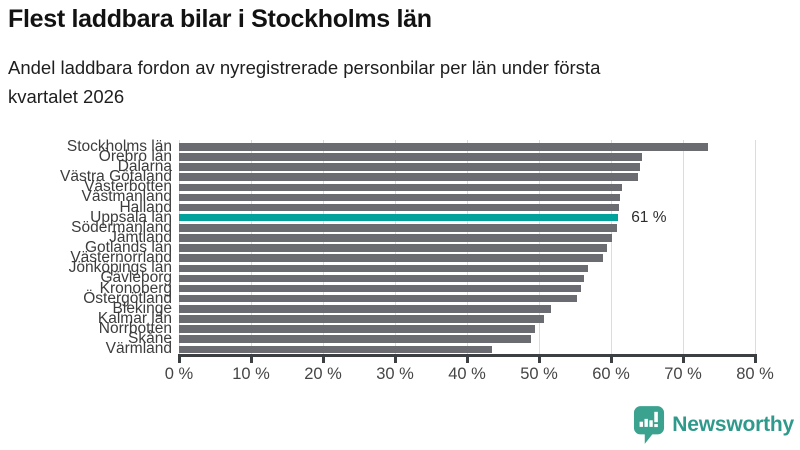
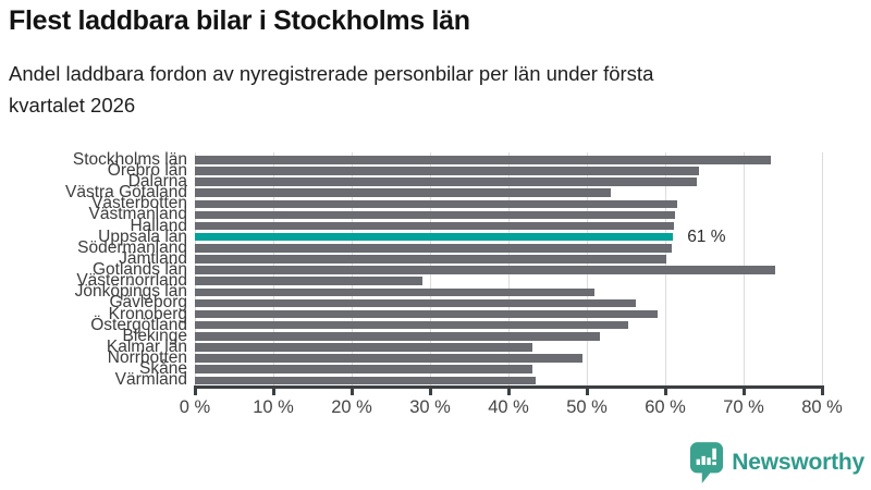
Västra Götaland: 64% -> 53%
Gotlands län: 59% -> 74%
Västernorrland: 59% -> 29%
Jönköpings län: 57% -> 51%
Kronoberg: 56% -> 59%
Kalmar län: 51% -> 43%
Skåne: 49% -> 43%
